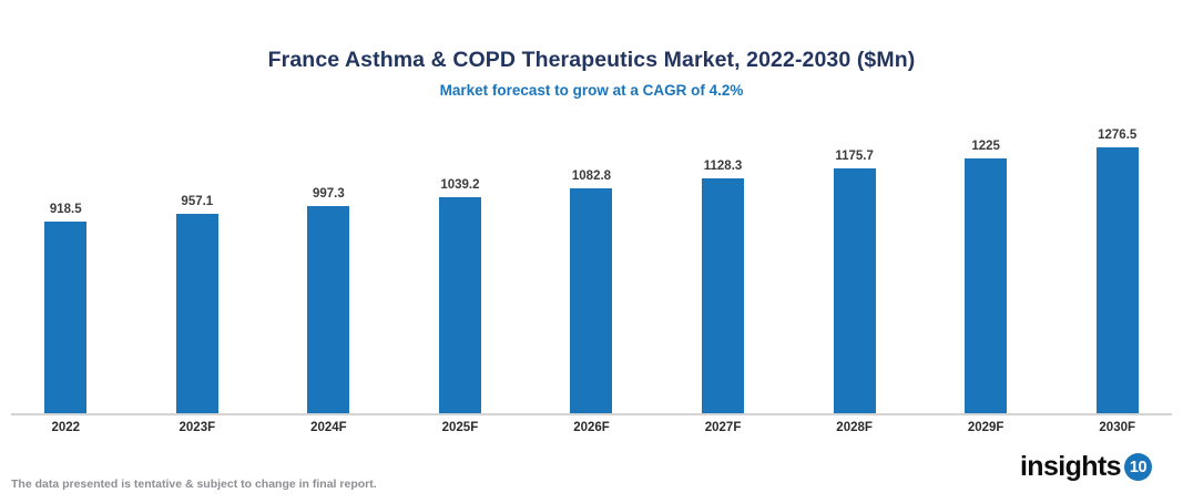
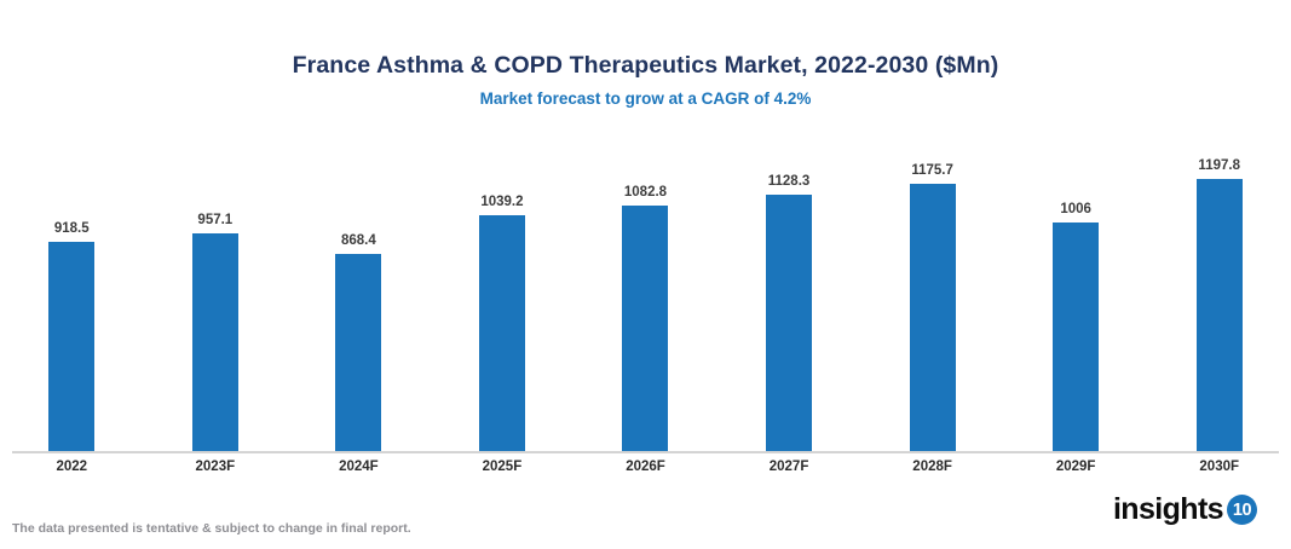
2024F: 997.3 -> 868.4
2029F: 1225 -> 1006
2030F: 1276.5 -> 1197.8
